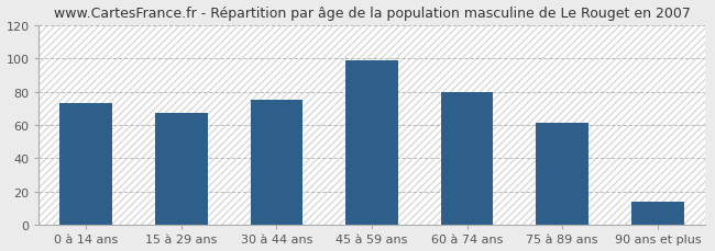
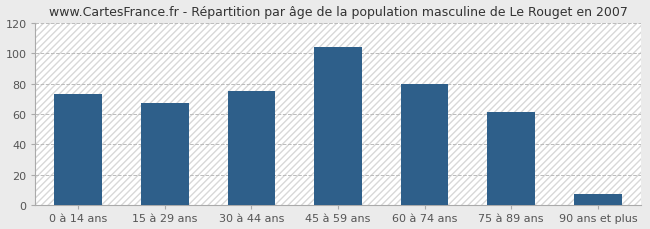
45 à 59 ans: 99 -> 104
90 ans et plus: 14 -> 7
